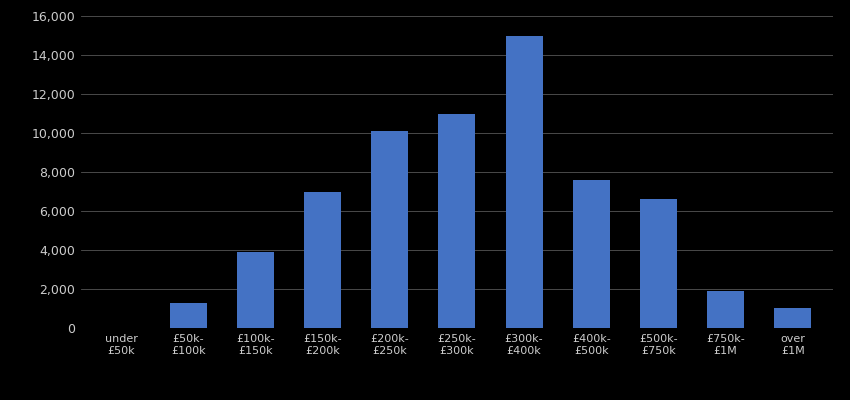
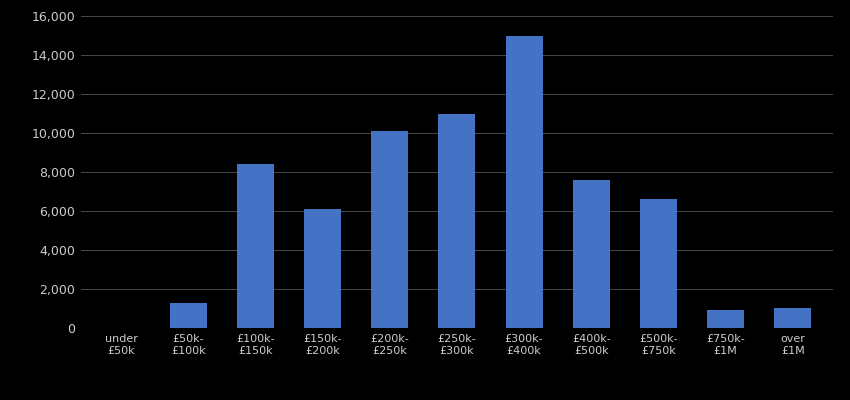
£100k- £150k: 3,900 -> 8,400
£150k- £200k: 7,000 -> 6,100
£750k- £1M: 1,900 -> 900
